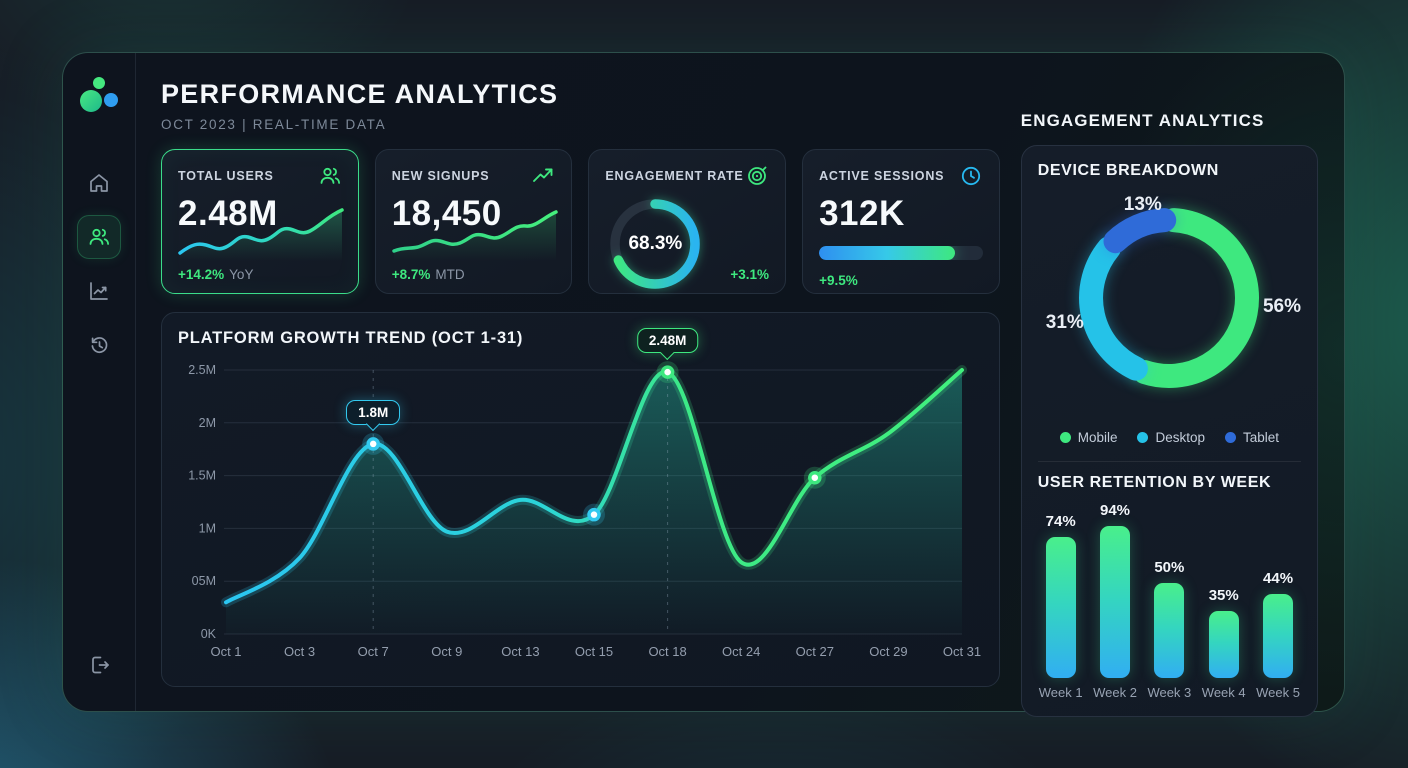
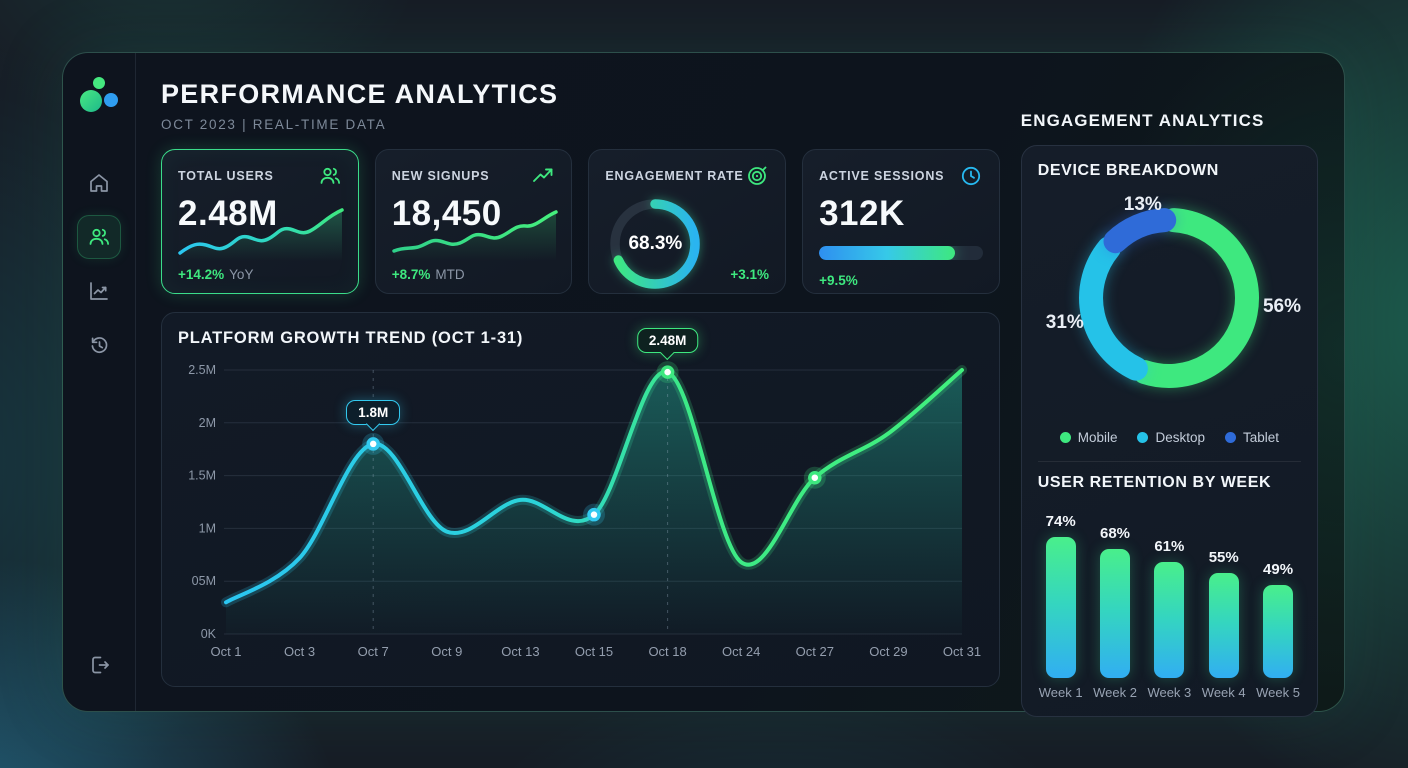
USER RETENTION BY WEEK/Week 2: 94% -> 68%
USER RETENTION BY WEEK/Week 3: 50% -> 61%
USER RETENTION BY WEEK/Week 4: 35% -> 55%
USER RETENTION BY WEEK/Week 5: 44% -> 49%
